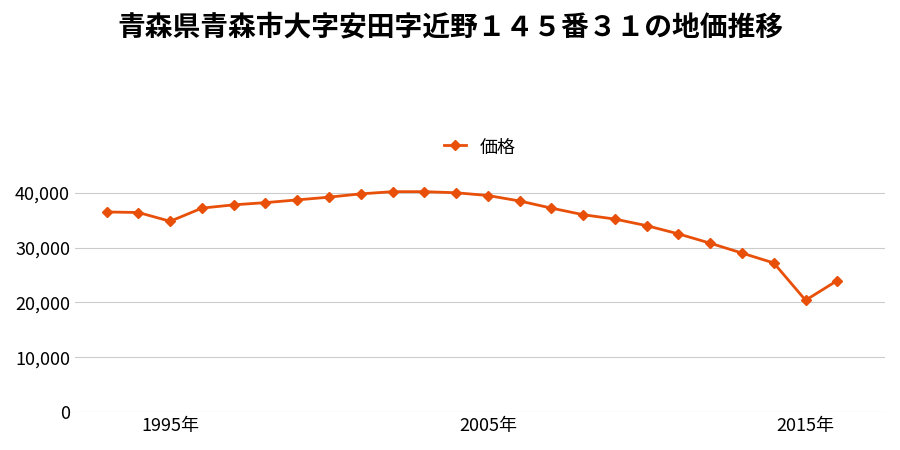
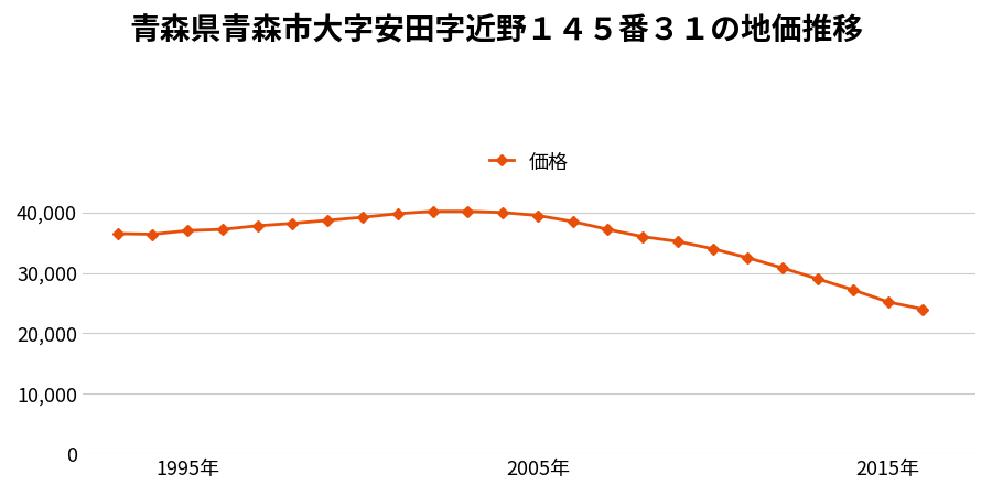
1995年: 34,800 -> 37,000
2015年: 20,400 -> 25,200
